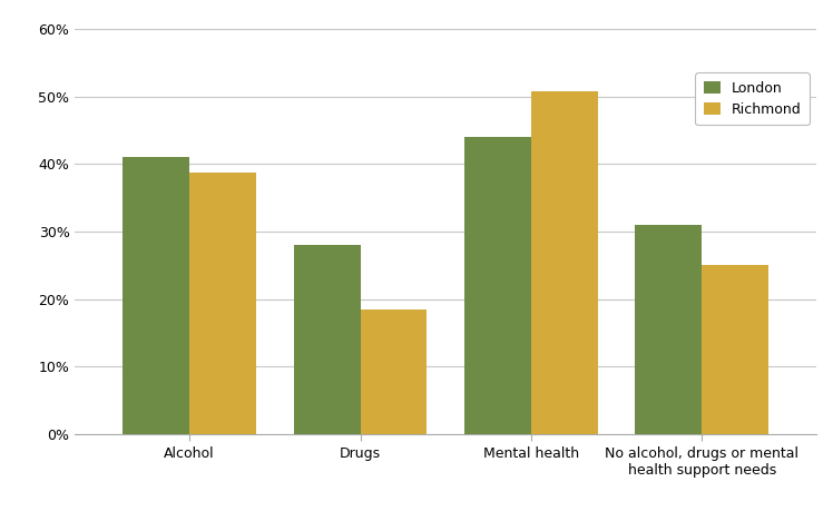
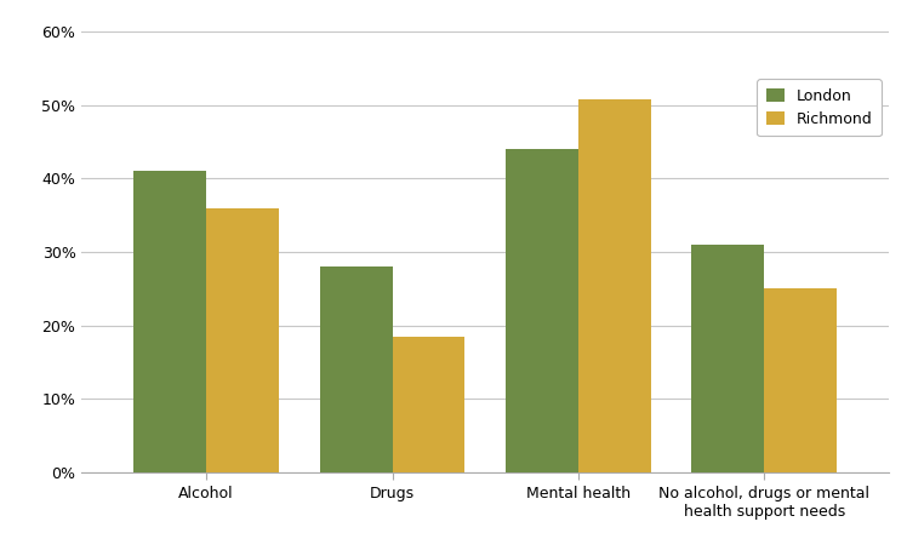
Richmond/Alcohol: 38.8% -> 36.0%
